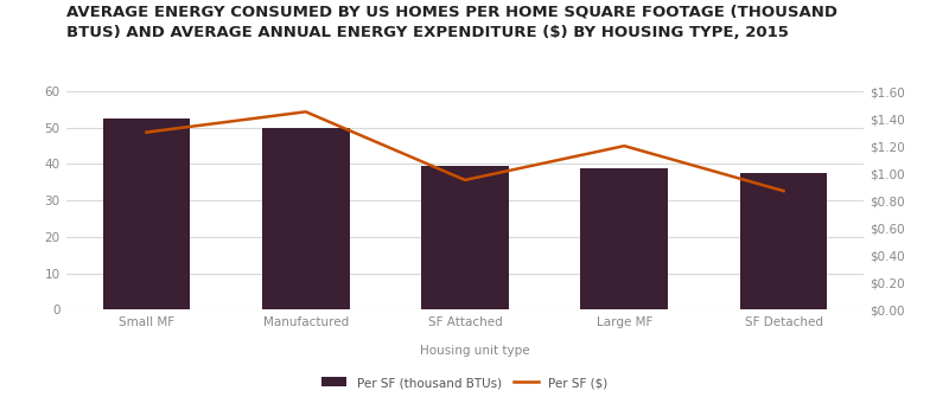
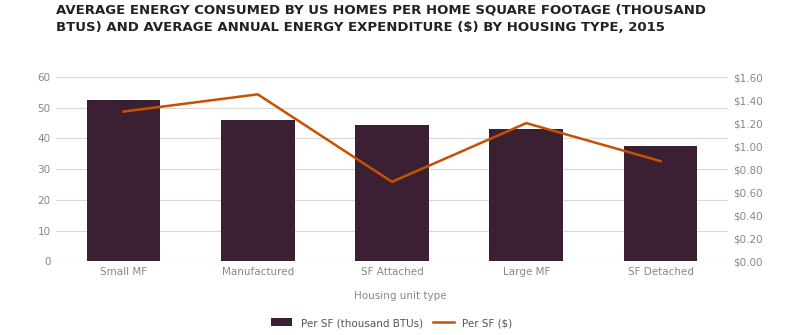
Per SF (thousand BTUs)/Manufactured: 50.0 -> 46.0
Per SF (thousand BTUs)/SF Attached: 39.5 -> 44.5
Per SF ($)/SF Attached: $0.95 -> $0.69
Per SF (thousand BTUs)/Large MF: 39.0 -> 43.0
